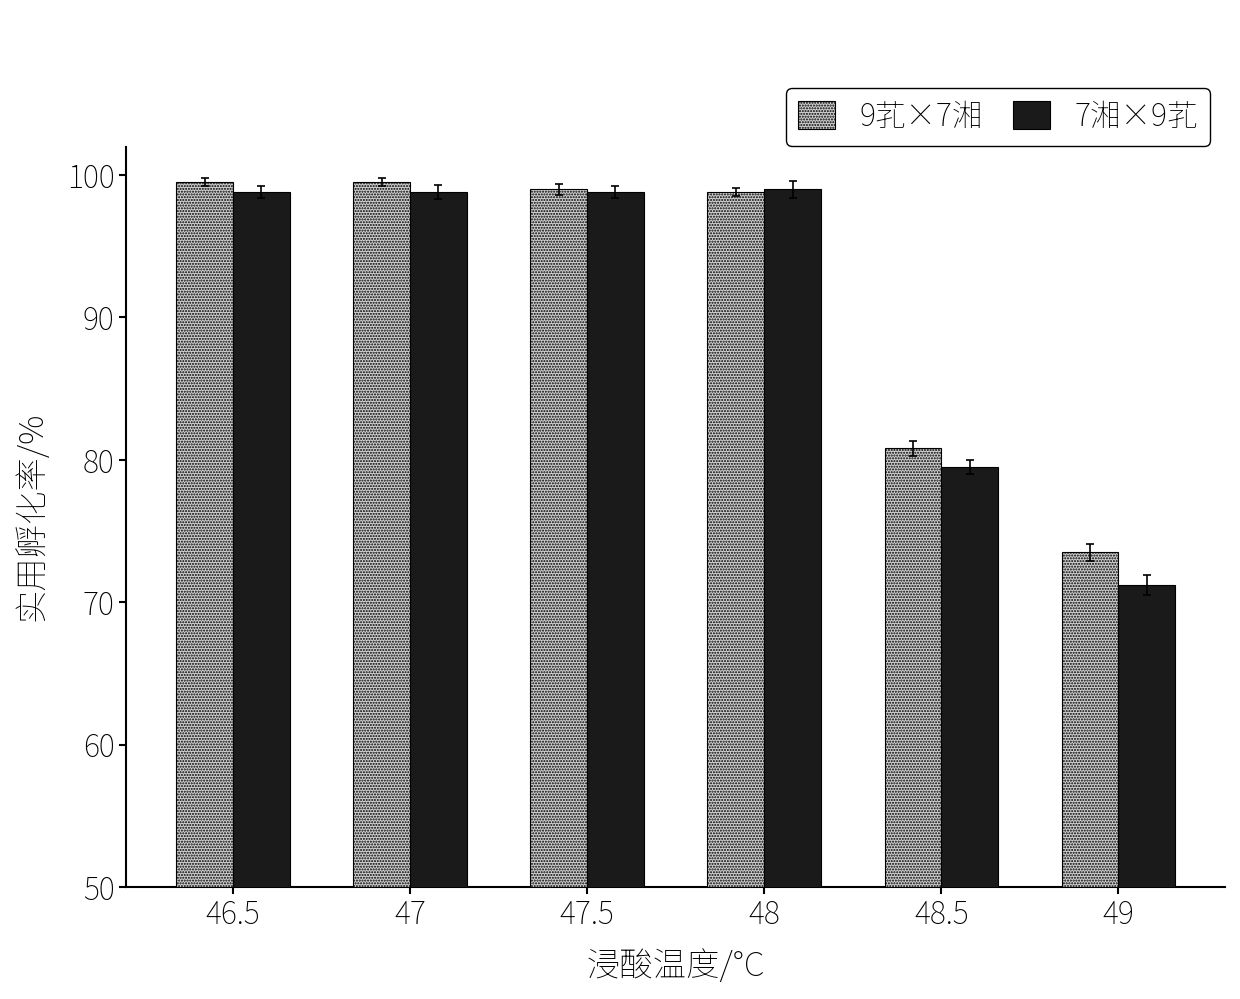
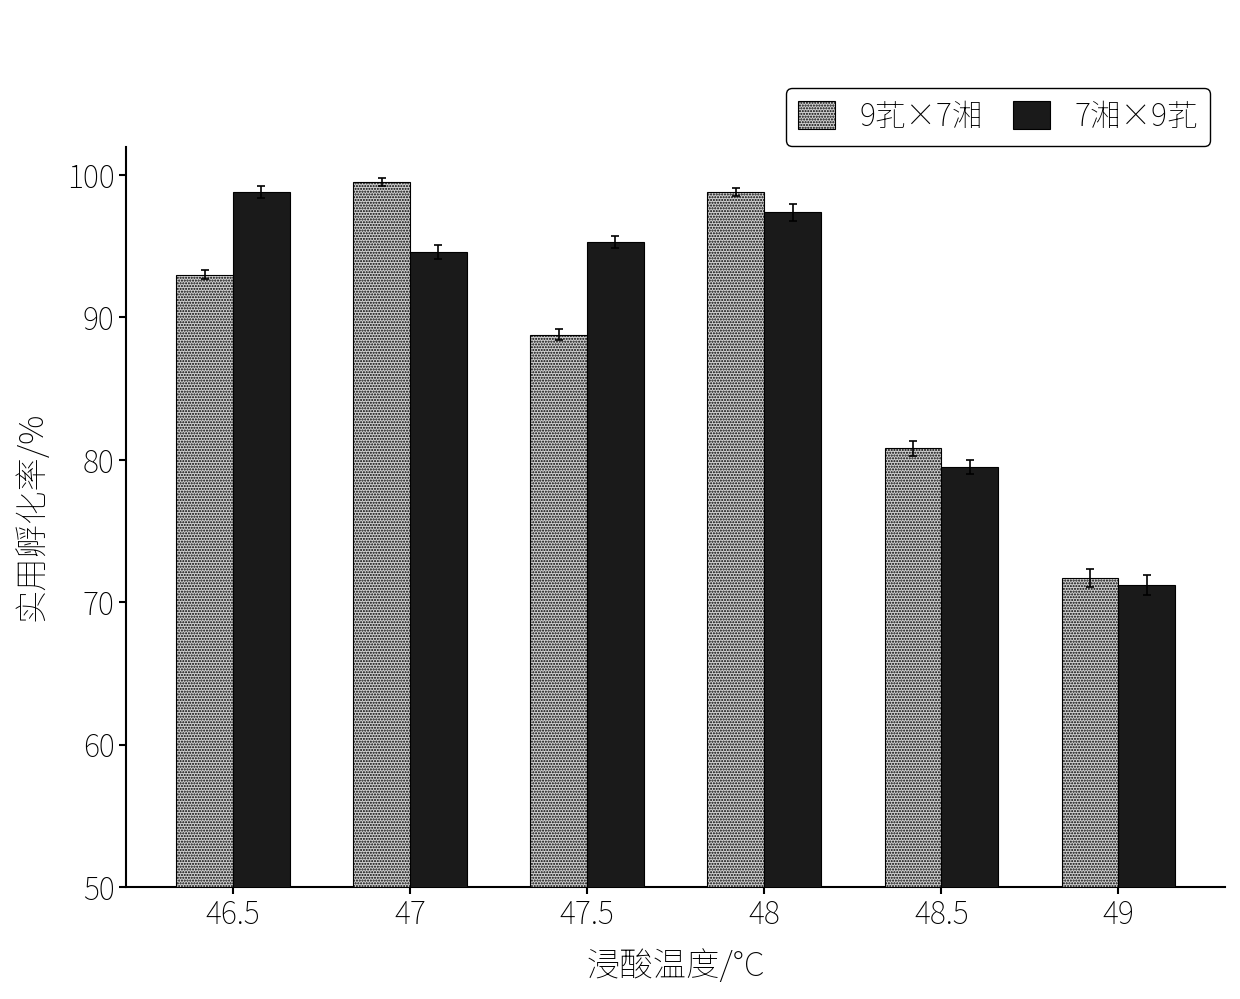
9芤×7湘/46.5: 99.5 -> 93.0
7湘×9芤/47: 98.8 -> 94.6
9芤×7湘/47.5: 99.0 -> 88.8
7湘×9芤/47.5: 98.8 -> 95.3
7湘×9芤/48: 99.0 -> 97.4
9芤×7湘/49: 73.5 -> 71.7
